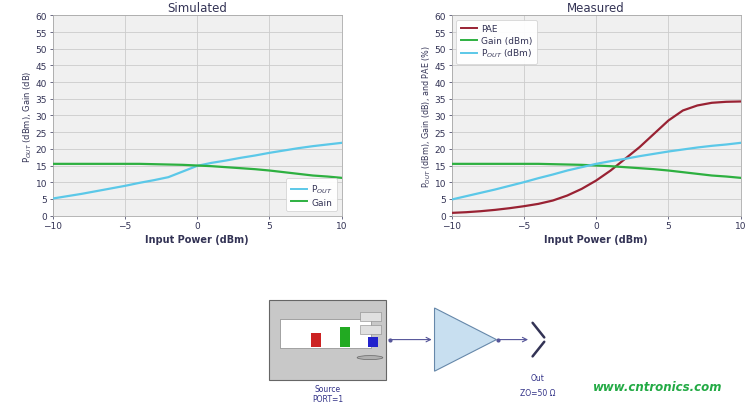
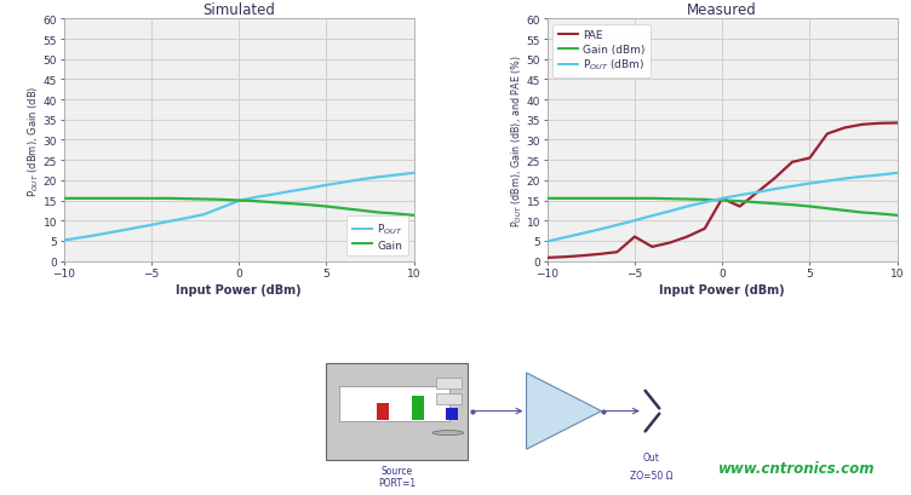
Measured/PAE/−5: 2.8 -> 6.0
Measured/PAE/0: 10.5 -> 15.5
Measured/PAE/5: 28.5 -> 25.5
